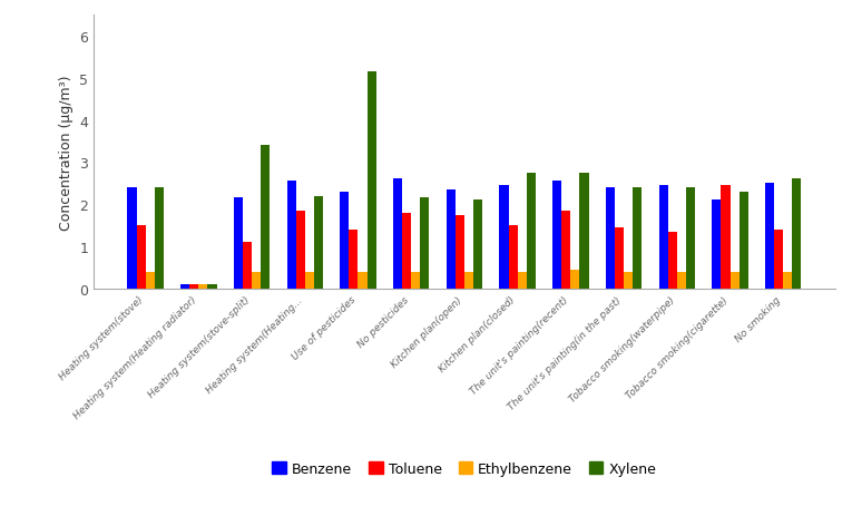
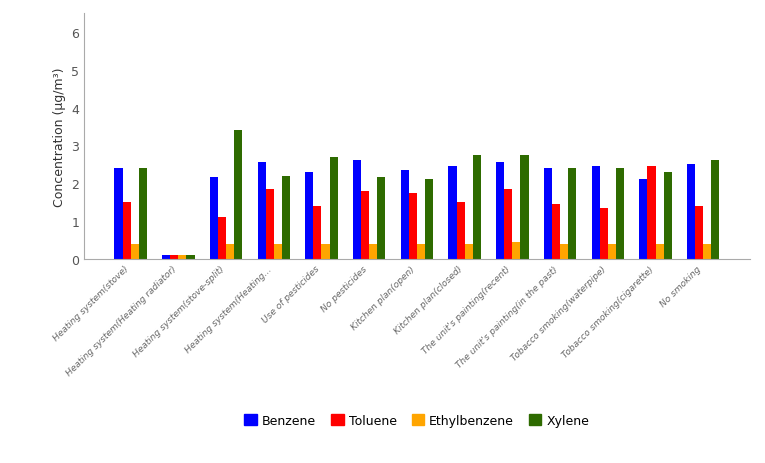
Xylene/Use of pesticides: 5.15 -> 2.70
